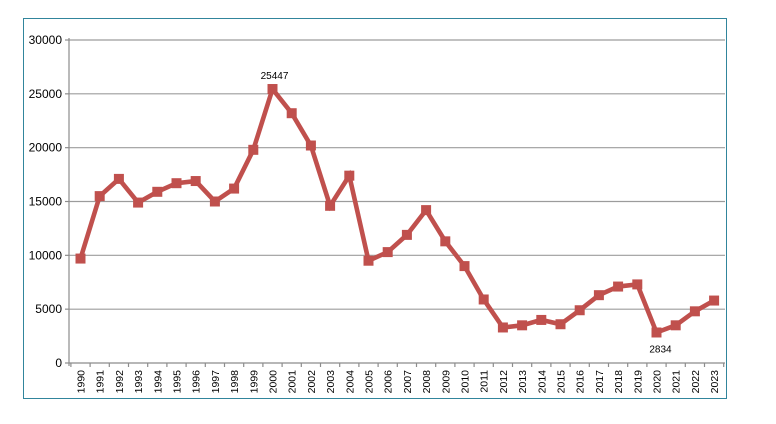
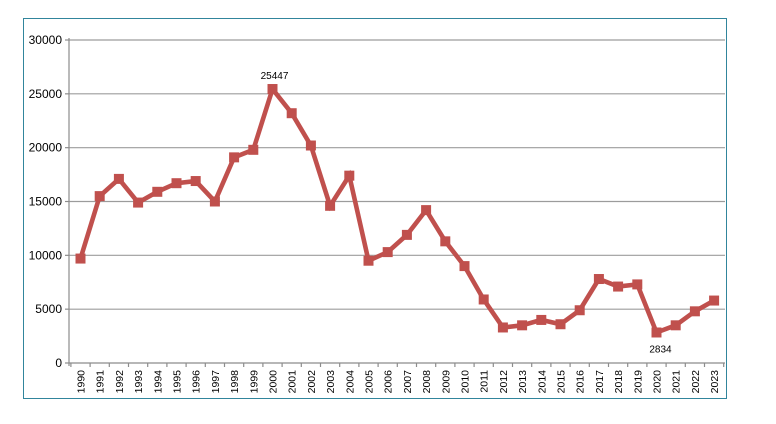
1998: 16200 -> 19100
2017: 6300 -> 7800
